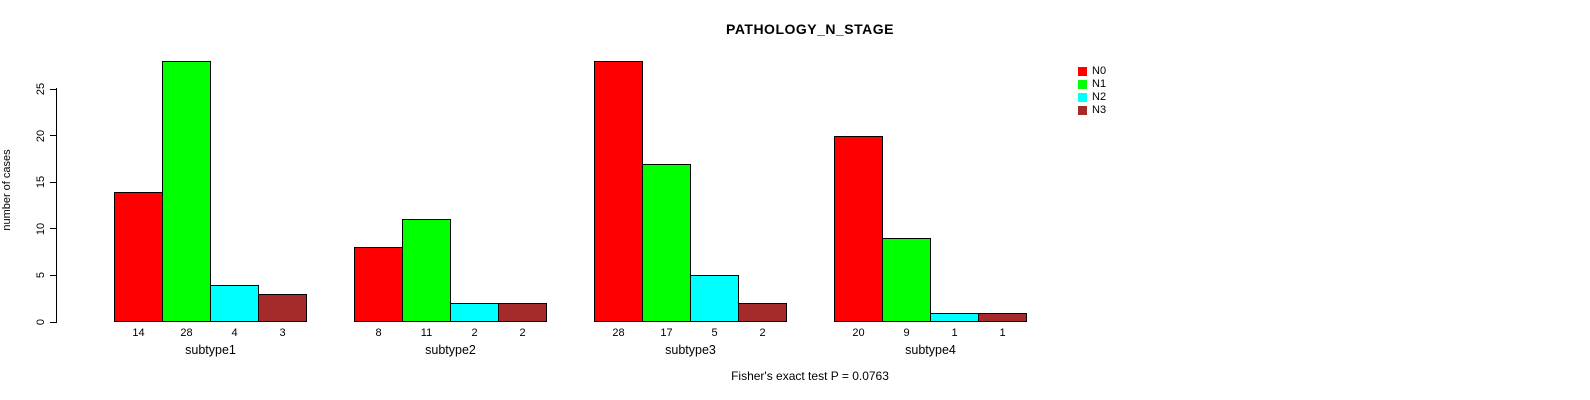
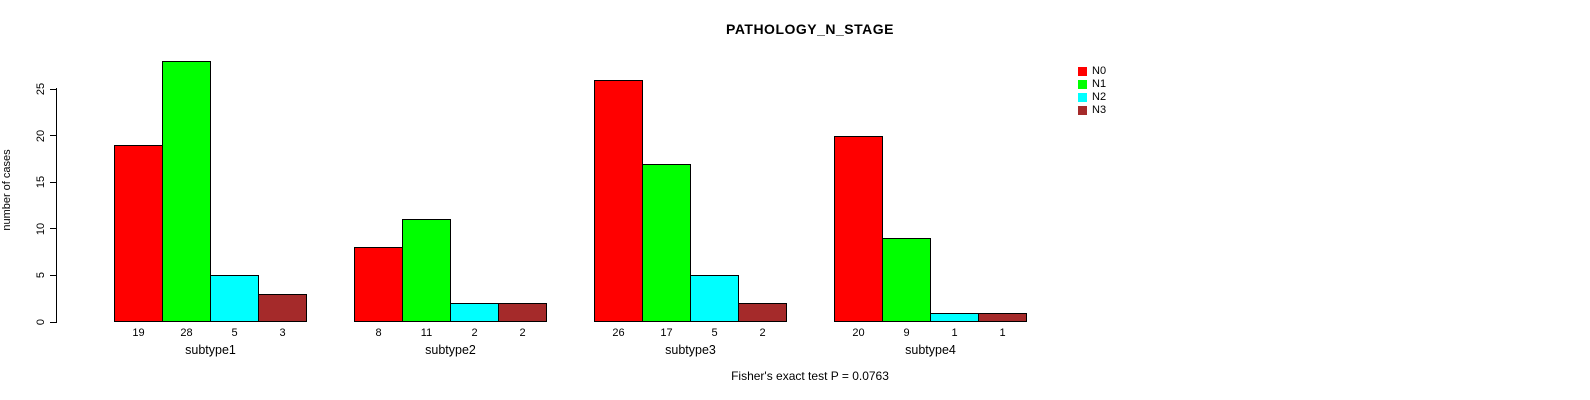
N0/subtype1: 14 -> 19
N2/subtype1: 4 -> 5
N0/subtype3: 28 -> 26
